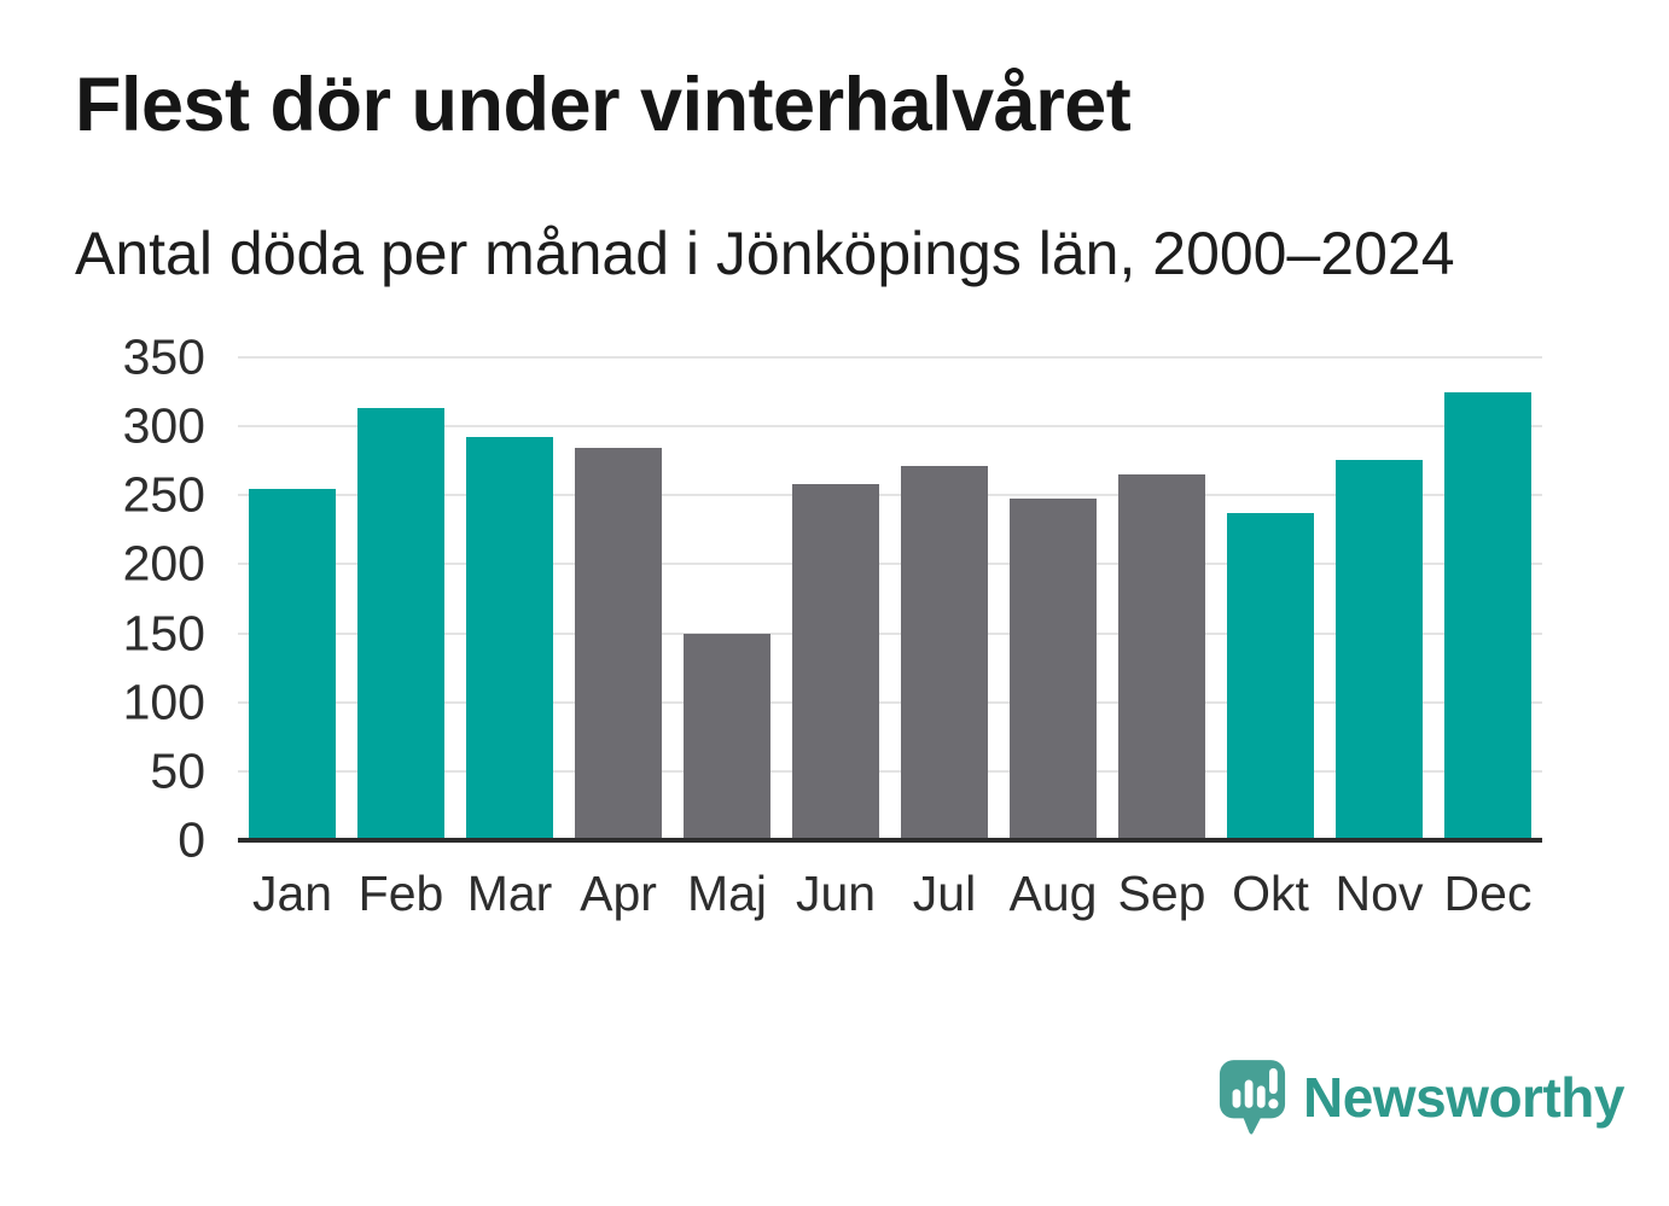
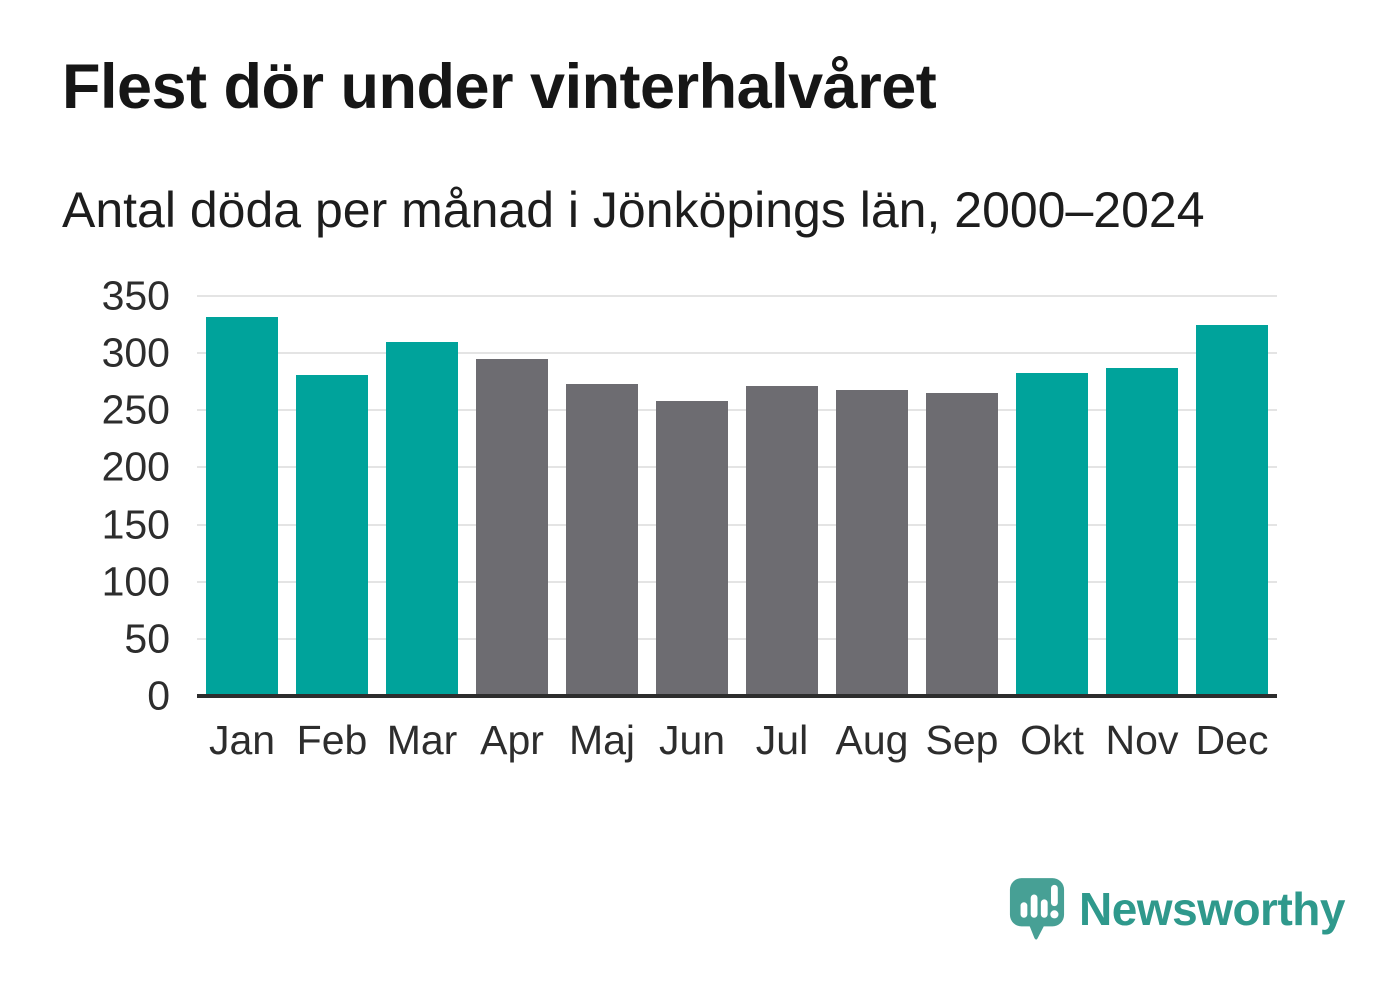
Jan: 255 -> 332
Feb: 313 -> 281
Mar: 292 -> 310
Apr: 284 -> 295
Maj: 150 -> 273
Aug: 248 -> 268
Okt: 237 -> 283
Nov: 276 -> 287
